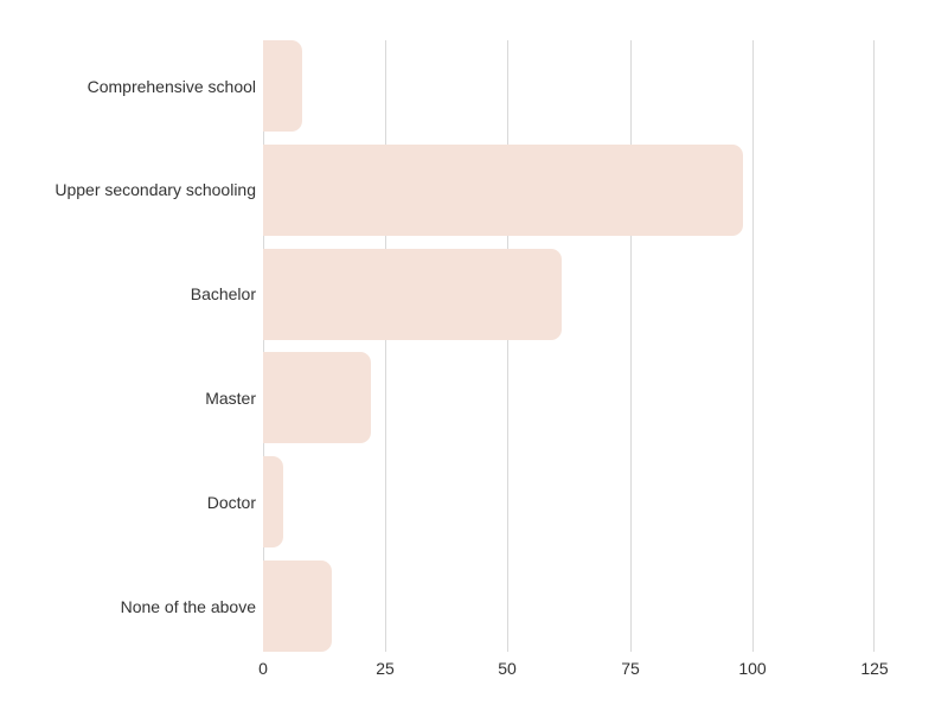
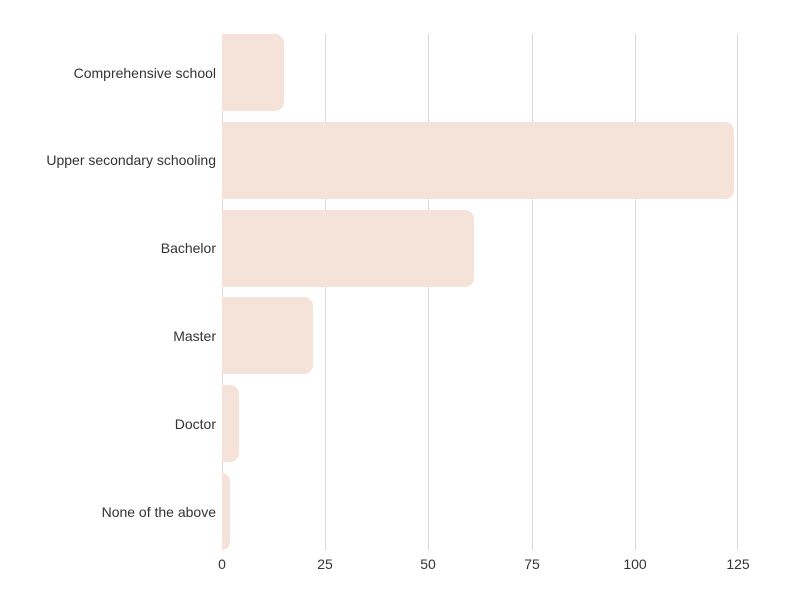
Comprehensive school: 8 -> 15
Upper secondary schooling: 98 -> 124
None of the above: 14 -> 2
